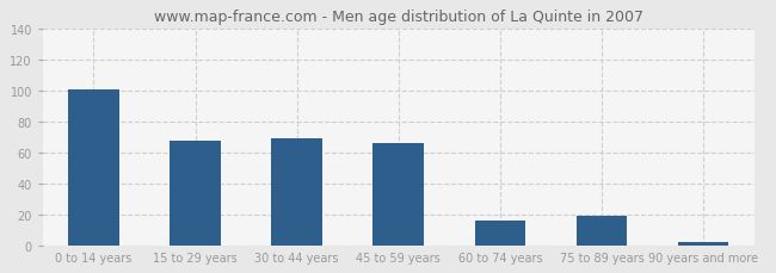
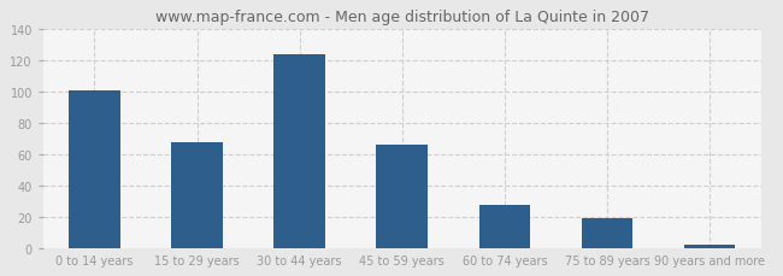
30 to 44 years: 69 -> 124
60 to 74 years: 16 -> 28
